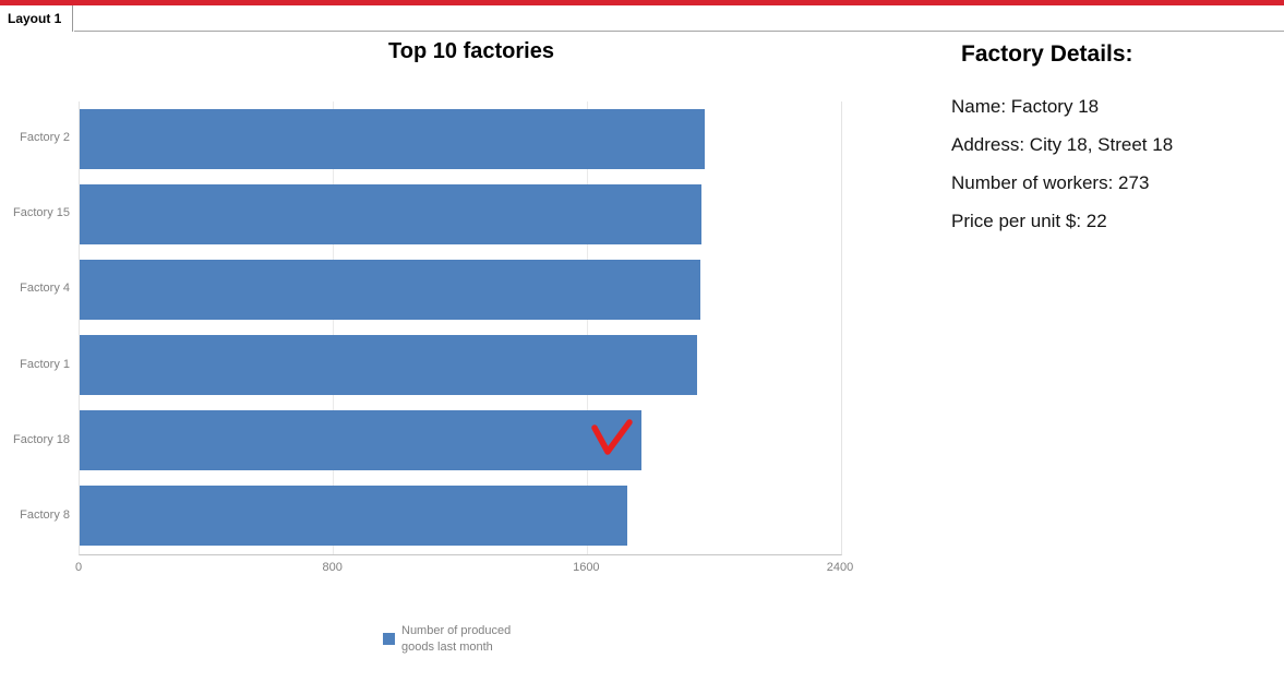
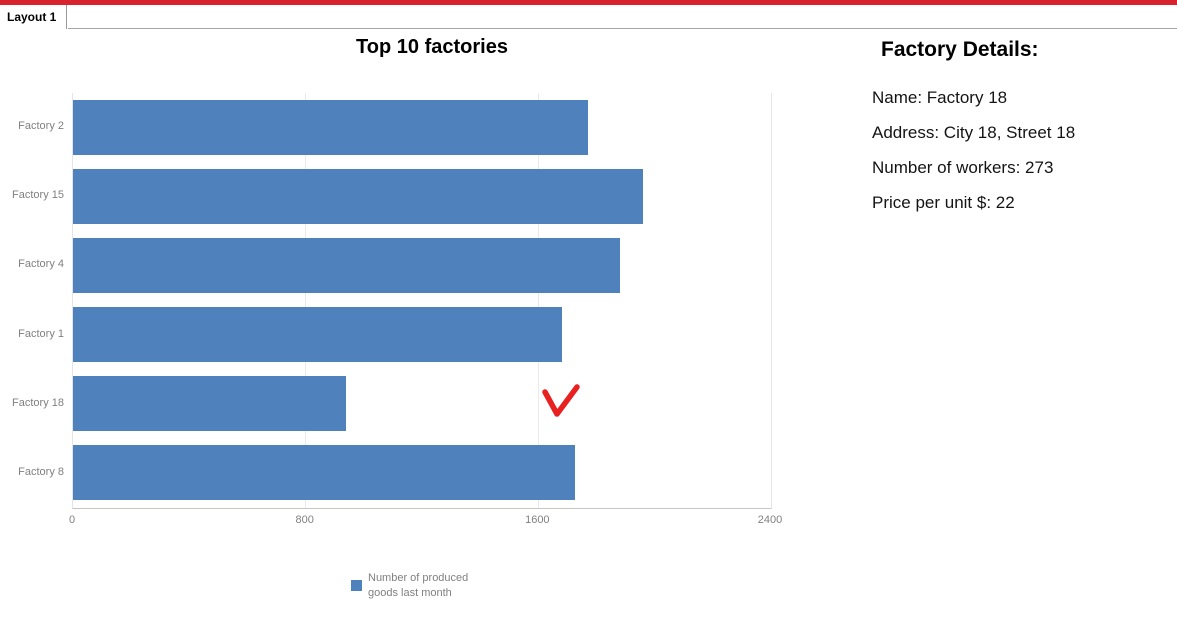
Factory 2: 1970 -> 1770
Factory 4: 1960 -> 1880
Factory 1: 1940 -> 1680
Factory 18: 1770 -> 940
